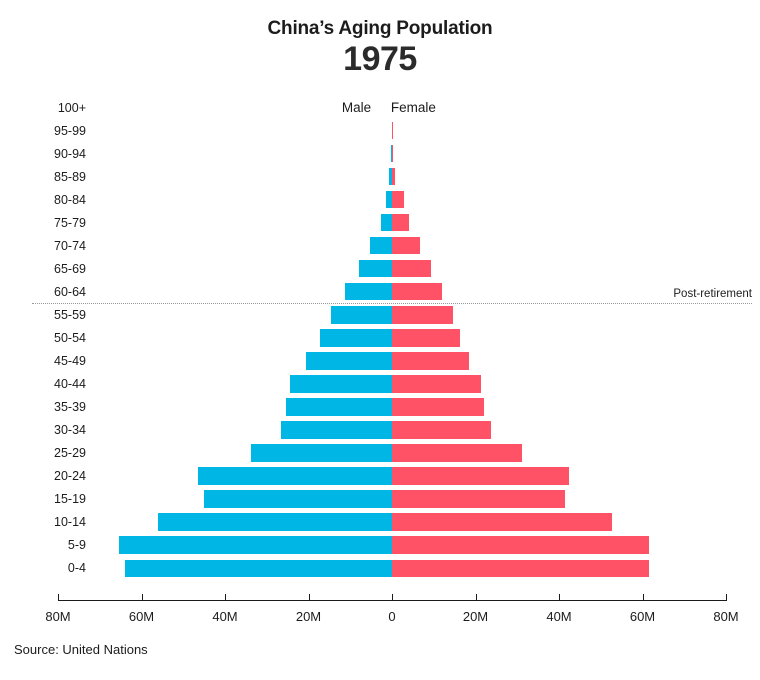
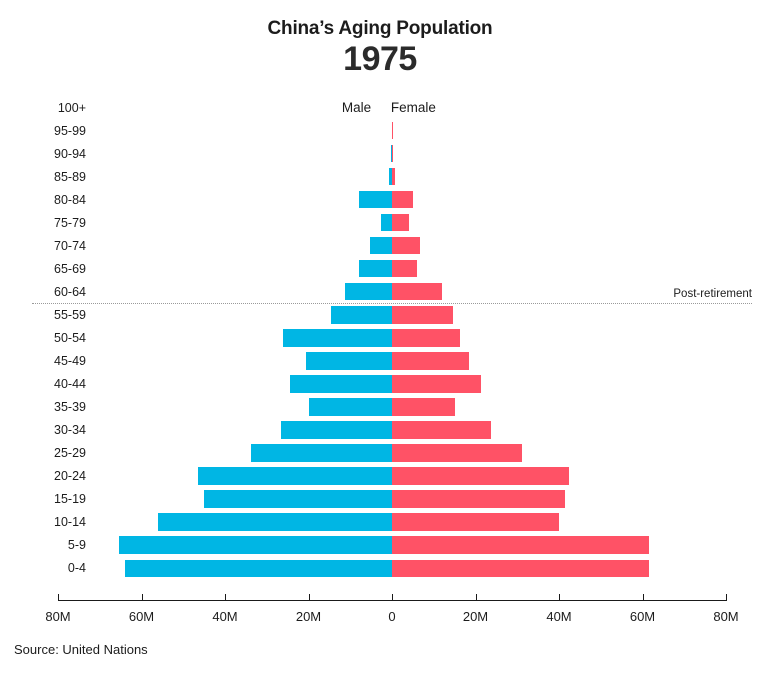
Male/80-84: 1M -> 8M
Female/80-84: 3M -> 5M
Female/65-69: 9M -> 6M
Male/50-54: 17M -> 26M
Male/35-39: 26M -> 20M
Female/35-39: 22M -> 15M
Female/10-14: 53M -> 40M
